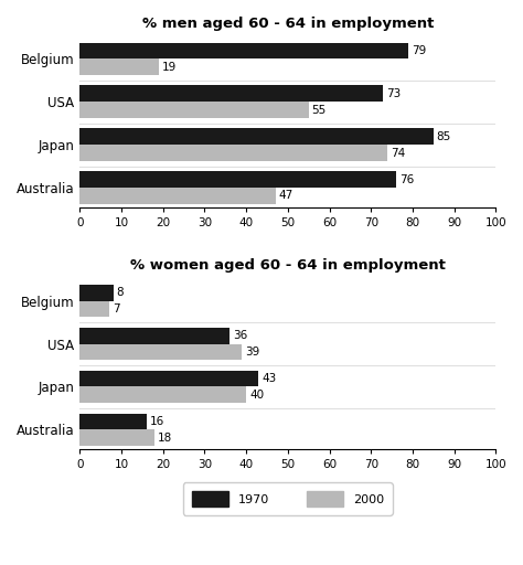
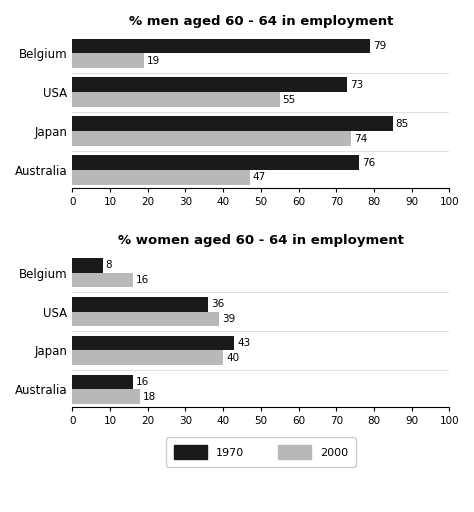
% women aged 60 - 64 in employment/2000/Belgium: 7 -> 16
